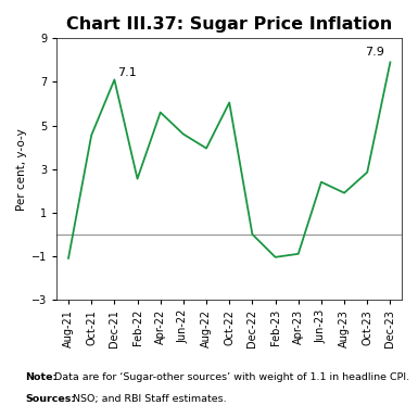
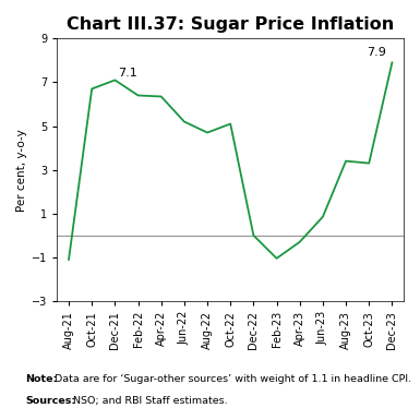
Oct-21: 4.55 -> 6.70
Feb-22: 2.55 -> 6.40
Apr-22: 5.60 -> 6.35
Jun-22: 4.60 -> 5.20
Aug-22: 3.95 -> 4.70
Oct-22: 6.05 -> 5.10
Apr-23: -0.90 -> -0.30
Jun-23: 2.40 -> 0.85
Aug-23: 1.90 -> 3.40
Oct-23: 2.85 -> 3.30
